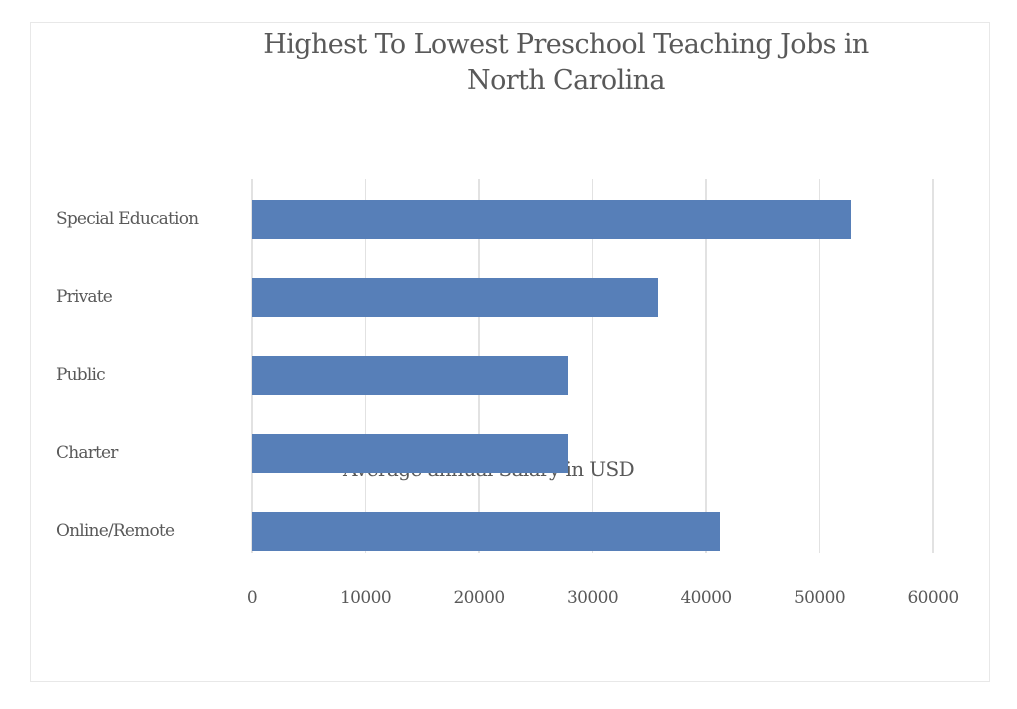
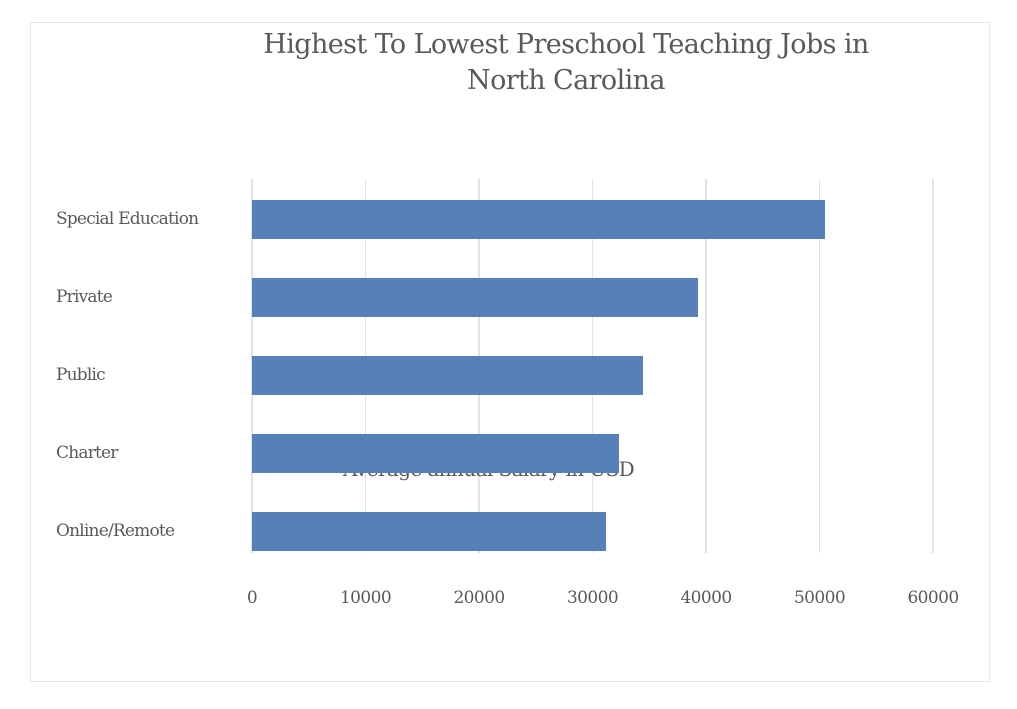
Special Education: 52800 -> 50500
Private: 35800 -> 39300
Public: 27800 -> 34400
Charter: 27800 -> 32300
Online/Remote: 41200 -> 31200
